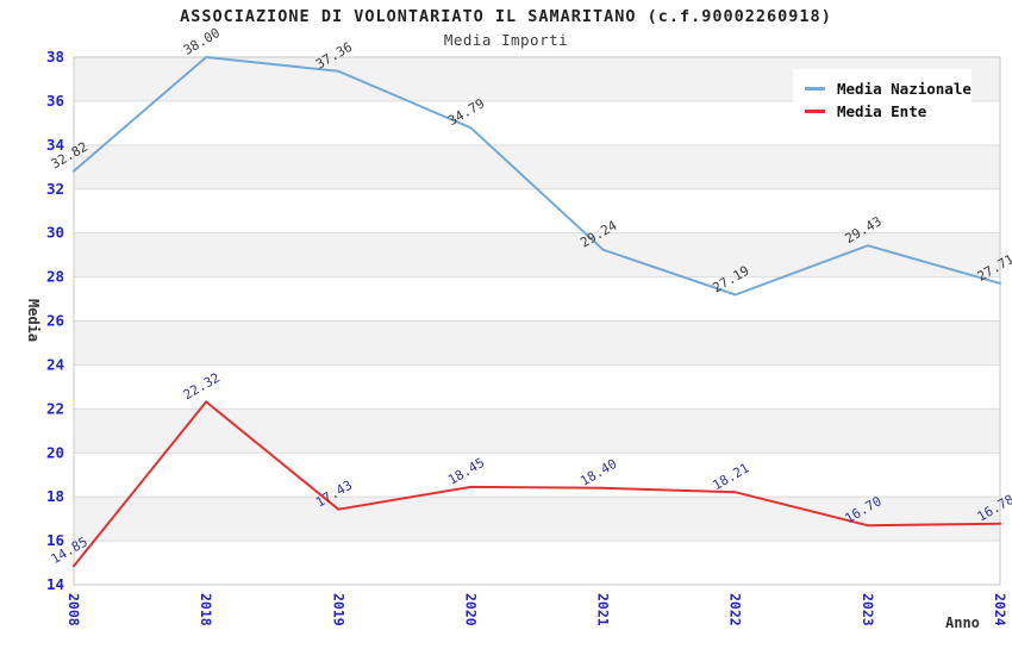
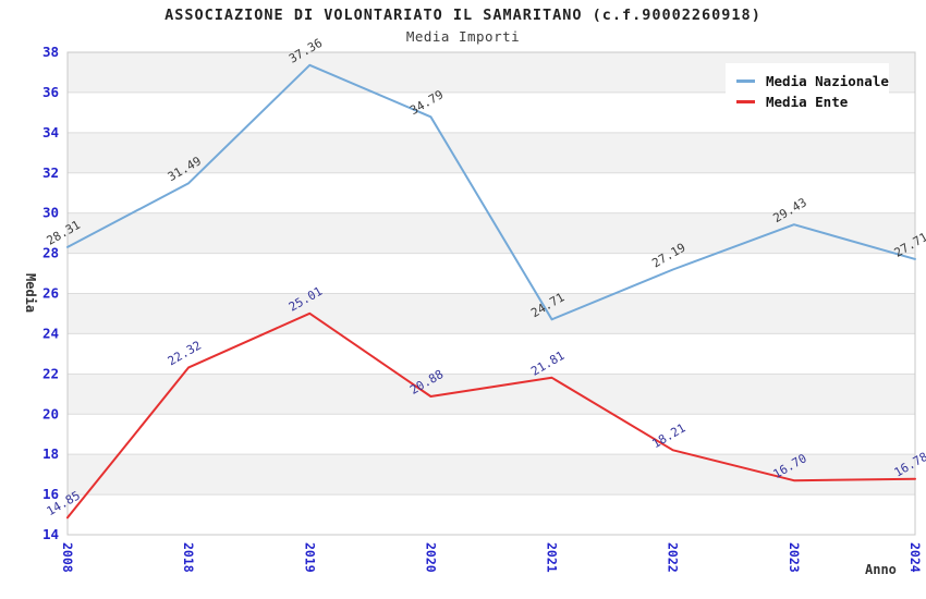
Media Nazionale/2008: 32.82 -> 28.31
Media Nazionale/2018: 38.00 -> 31.49
Media Ente/2019: 17.43 -> 25.01
Media Ente/2020: 18.45 -> 20.88
Media Nazionale/2021: 29.24 -> 24.71
Media Ente/2021: 18.40 -> 21.81
